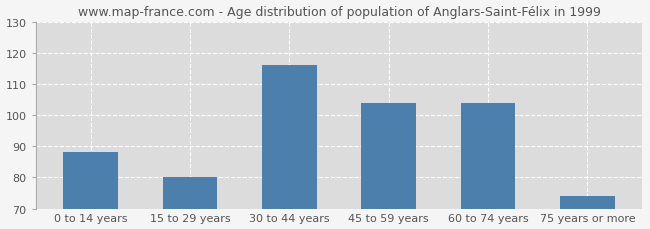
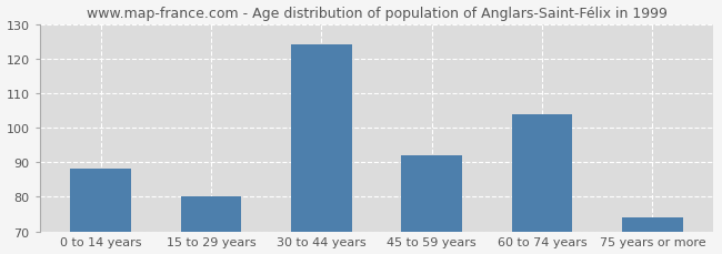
30 to 44 years: 116 -> 124
45 to 59 years: 104 -> 92
